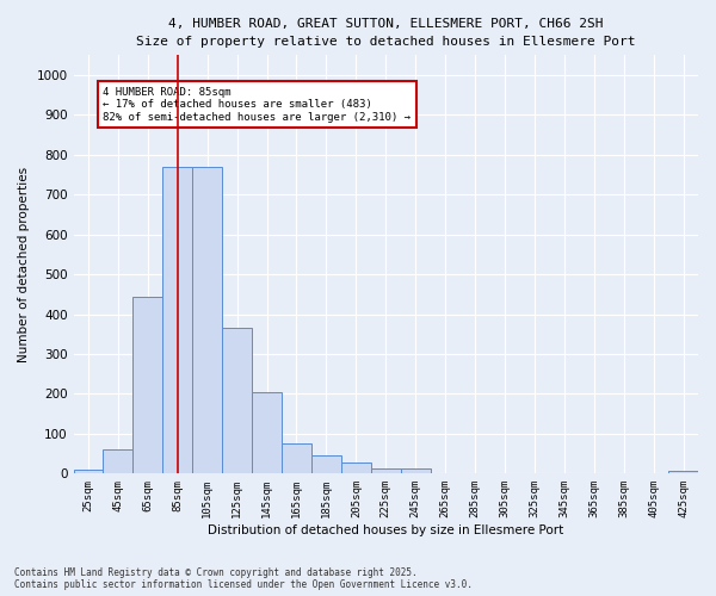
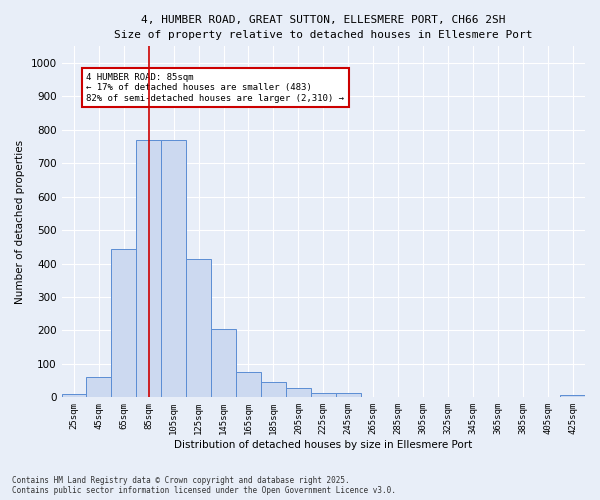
125sqm: 365 -> 415
